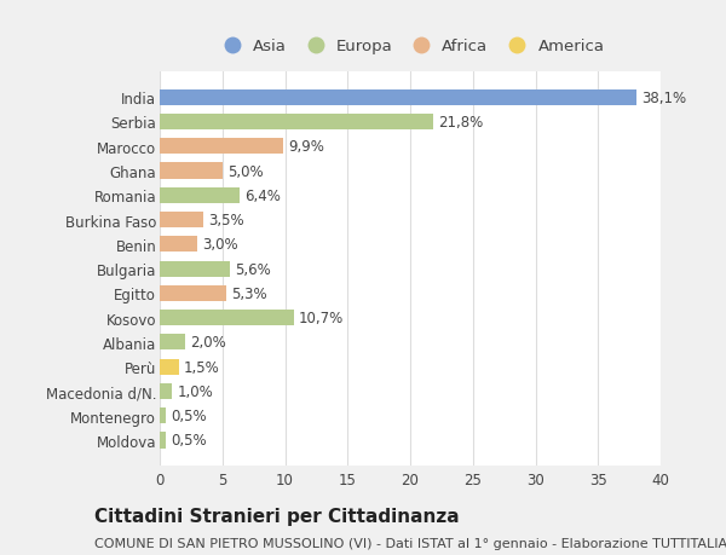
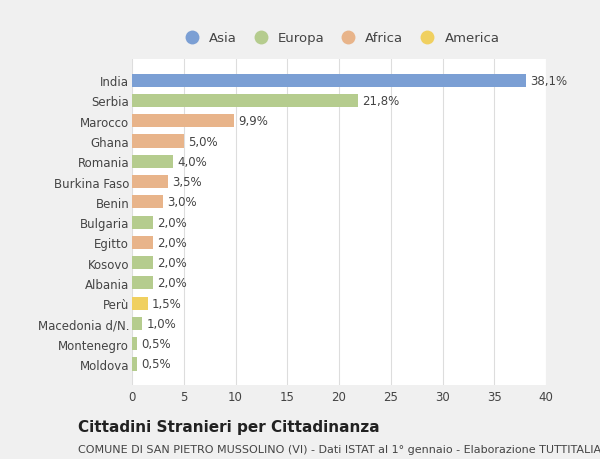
Romania: 6,4% -> 4,0%
Bulgaria: 5,6% -> 2,0%
Egitto: 5,3% -> 2,0%
Kosovo: 10,7% -> 2,0%
